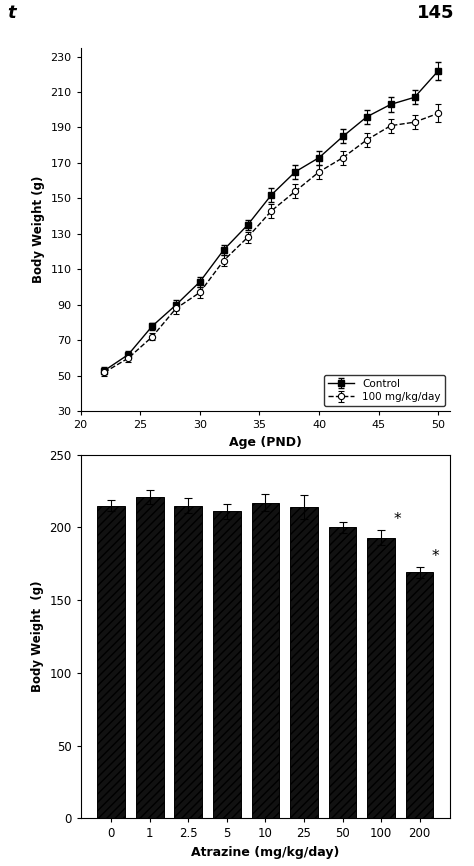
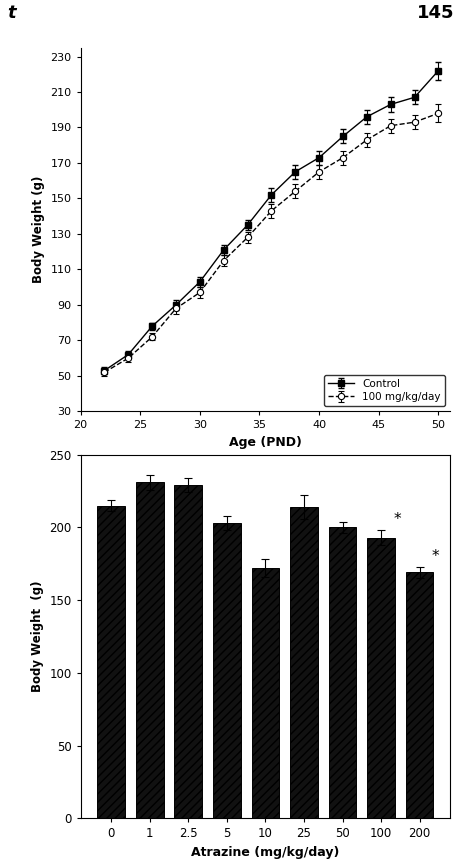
1: 221 -> 231
2.5: 215 -> 229
5: 211 -> 203
10: 217 -> 172
